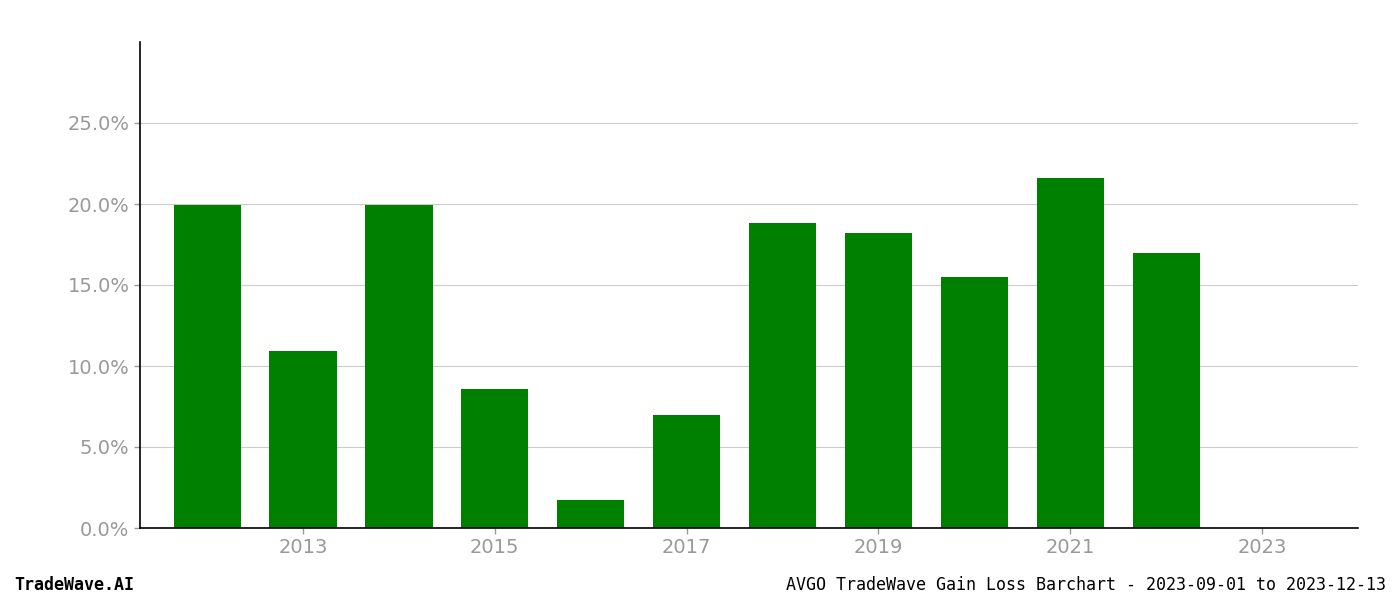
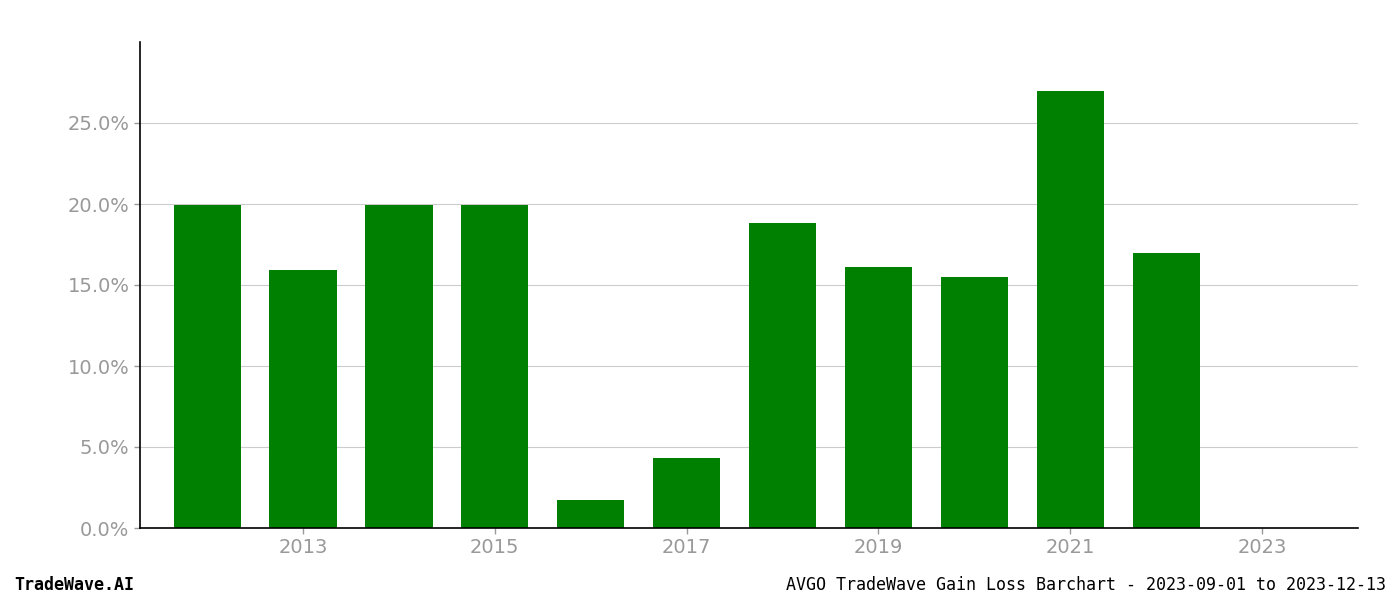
2013: 10.9% -> 16.0%
2015: 8.6% -> 19.9%
2017: 7.0% -> 4.3%
2019: 18.2% -> 16.1%
2021: 21.6% -> 27.0%
